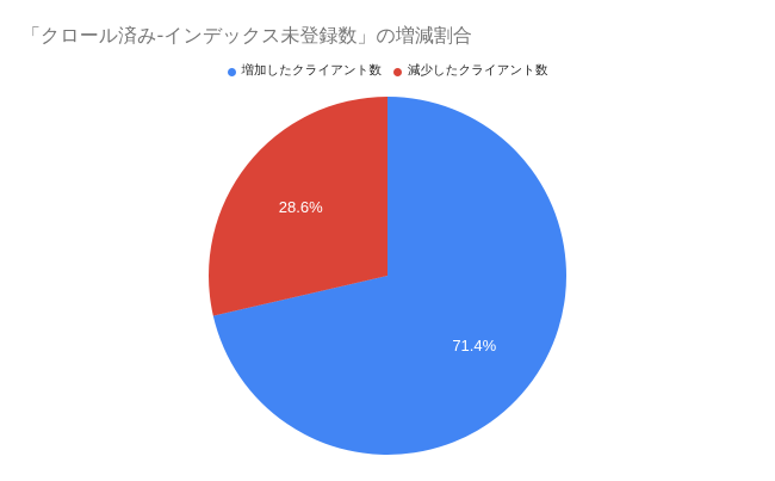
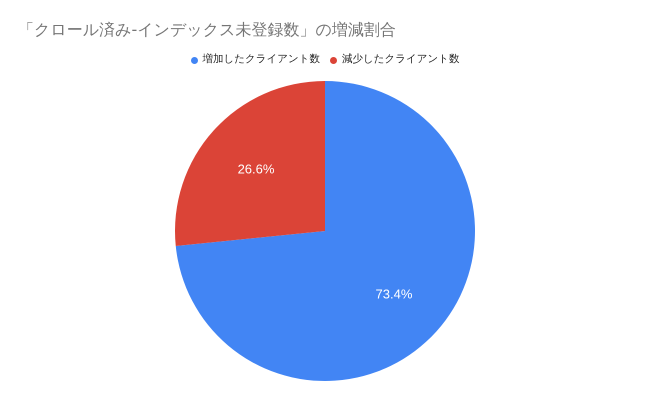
増加したクライアント数: 71.4% -> 73.4%
減少したクライアント数: 28.6% -> 26.6%
